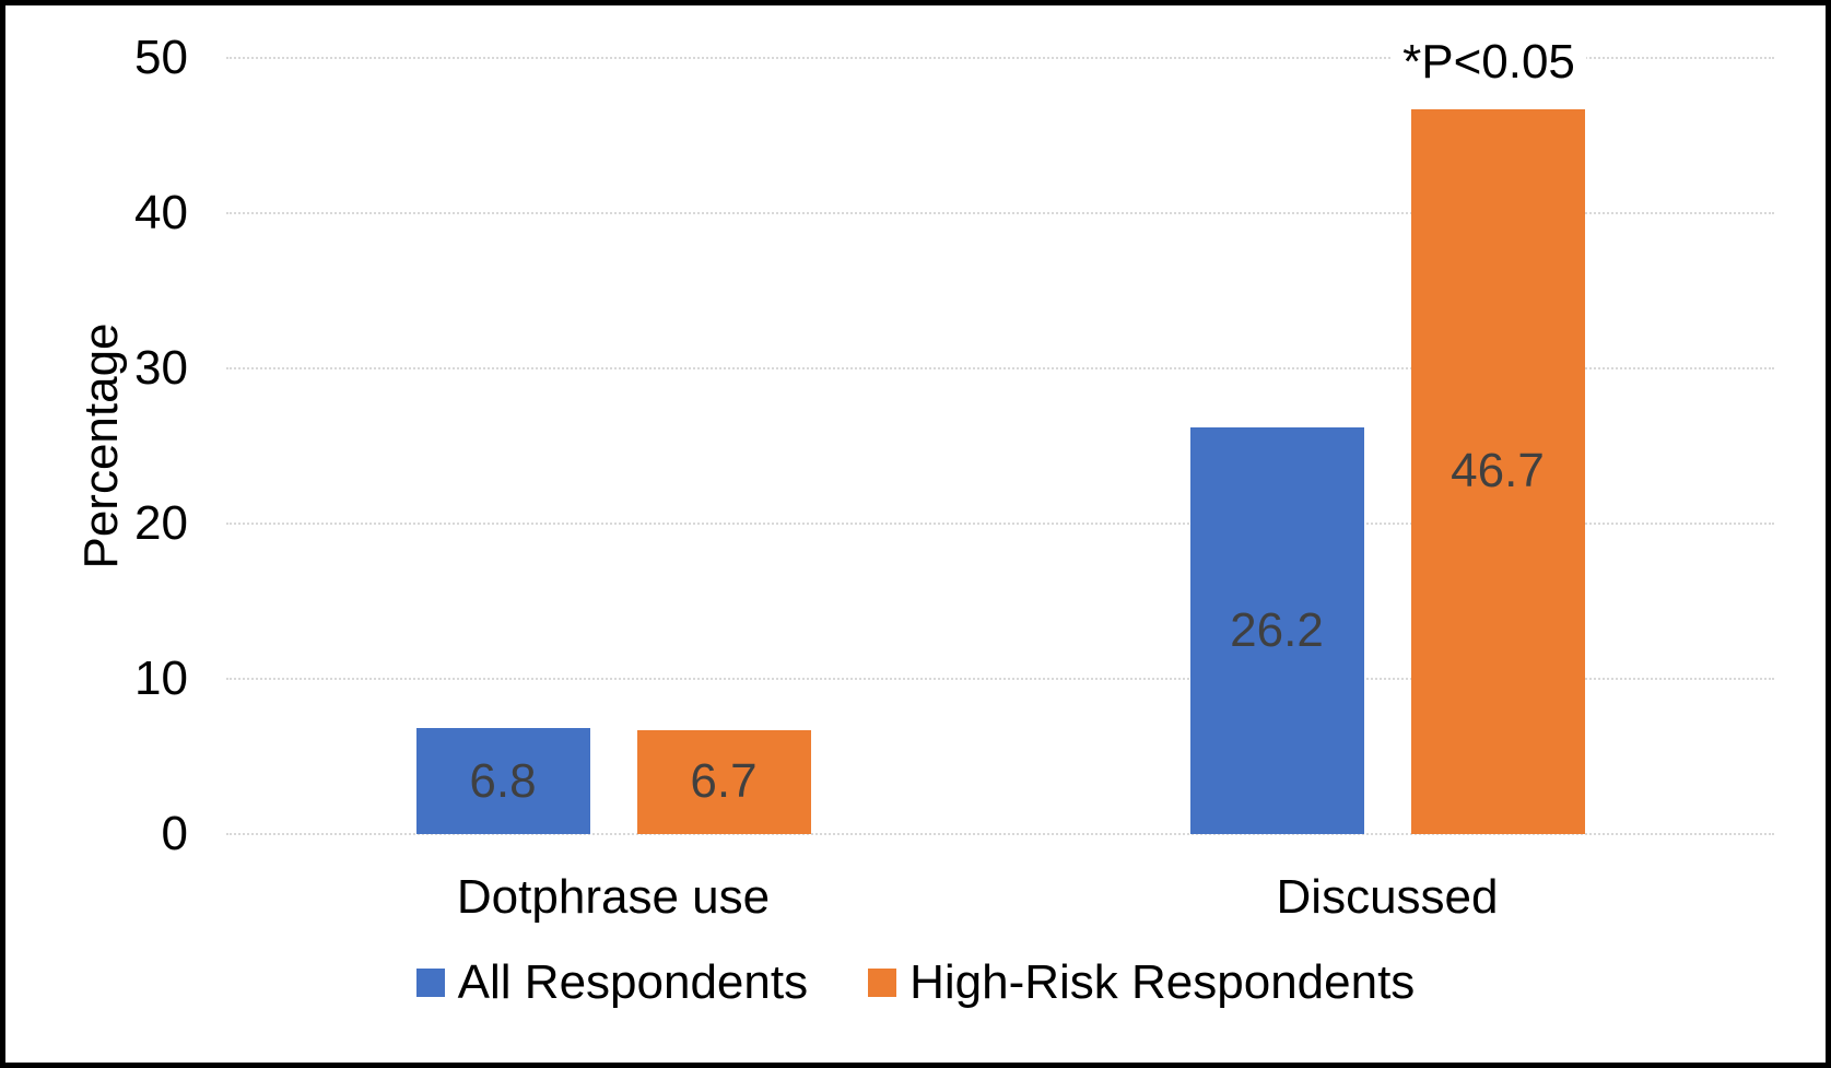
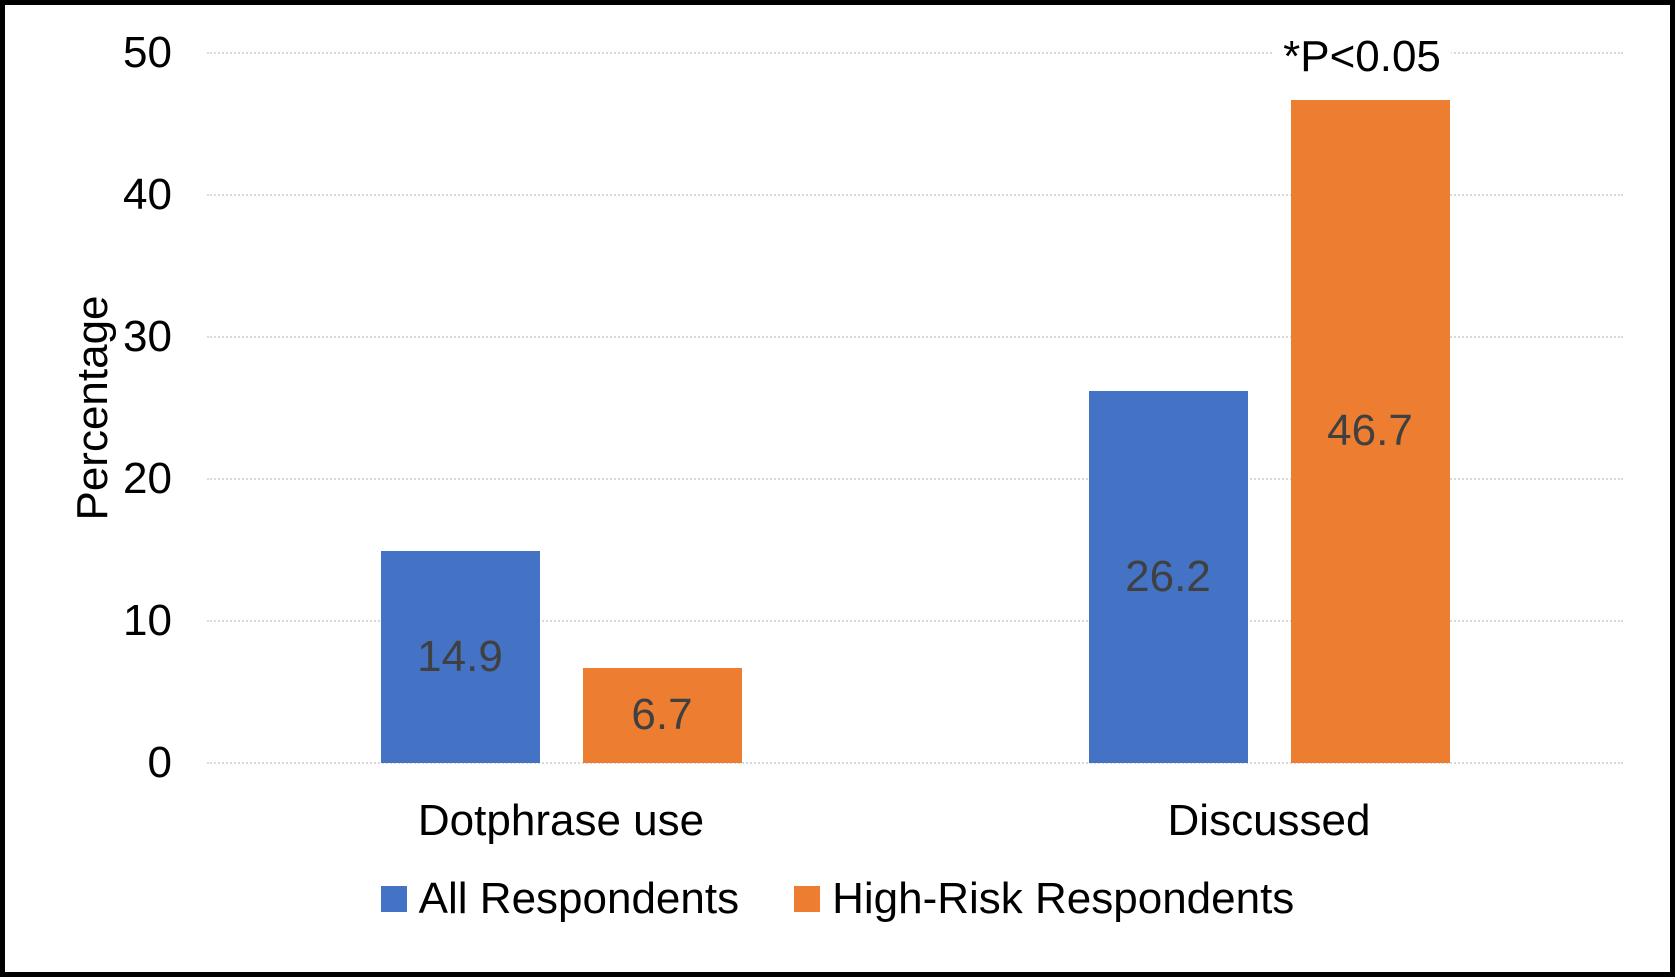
All Respondents/Dotphrase use: 6.8 -> 14.9
